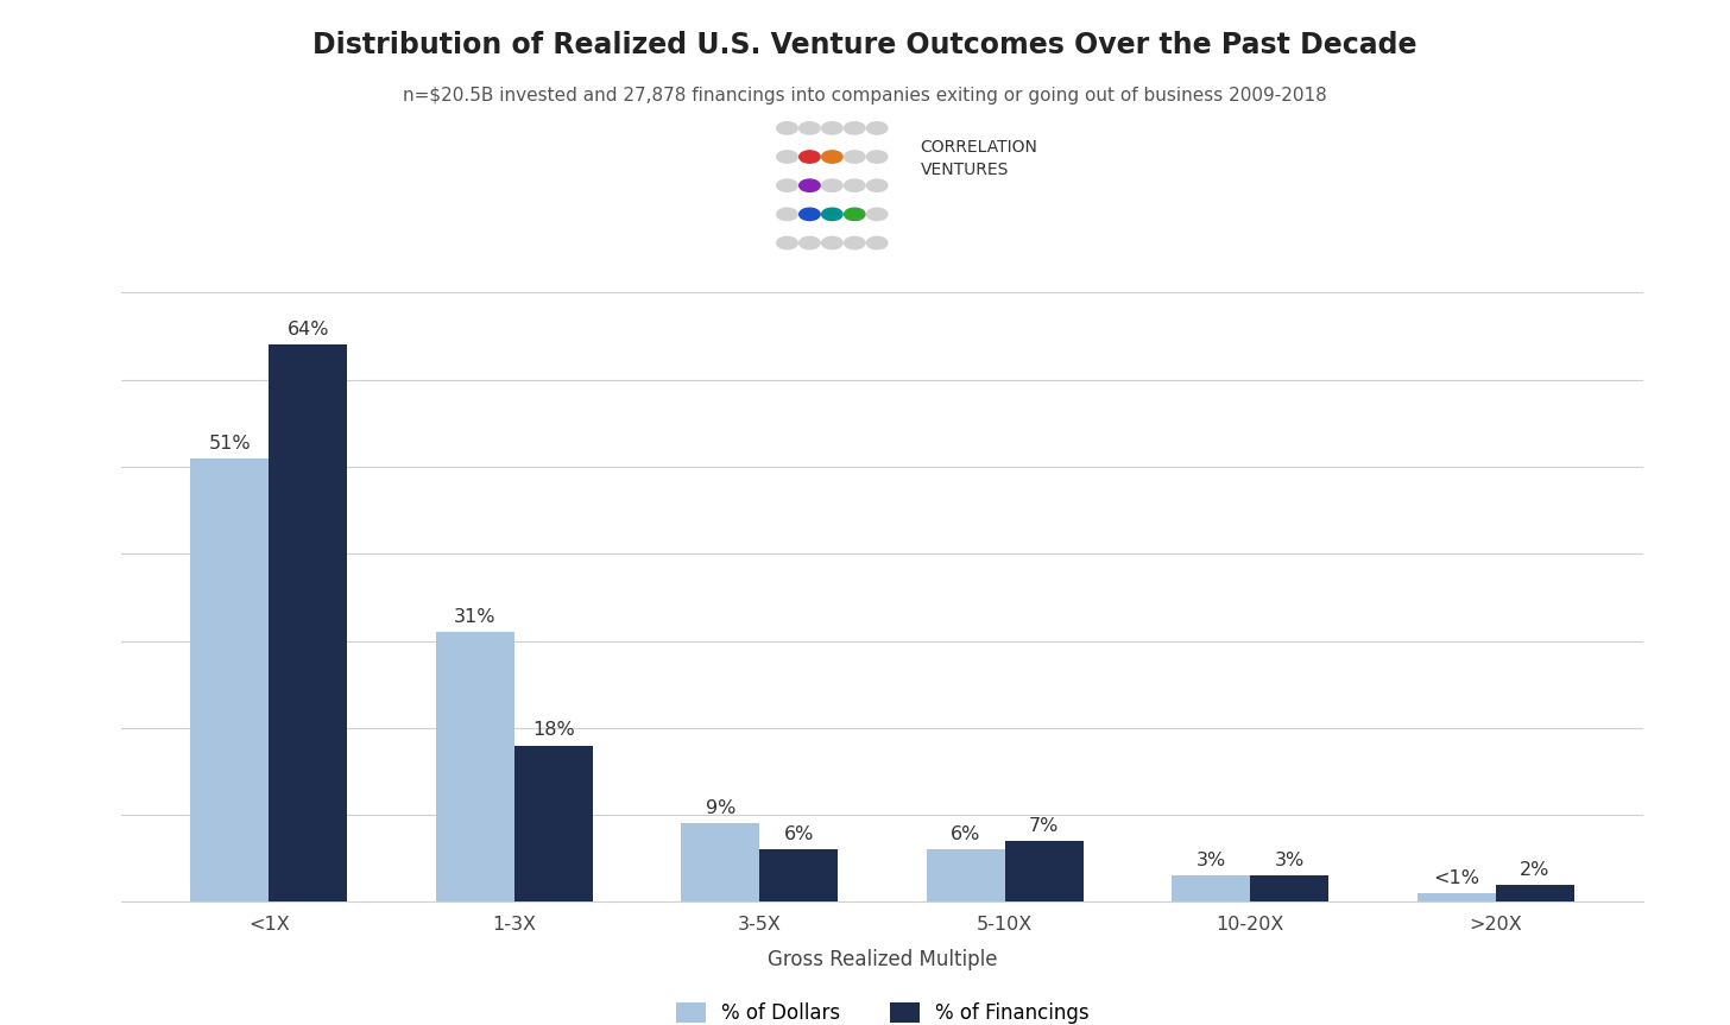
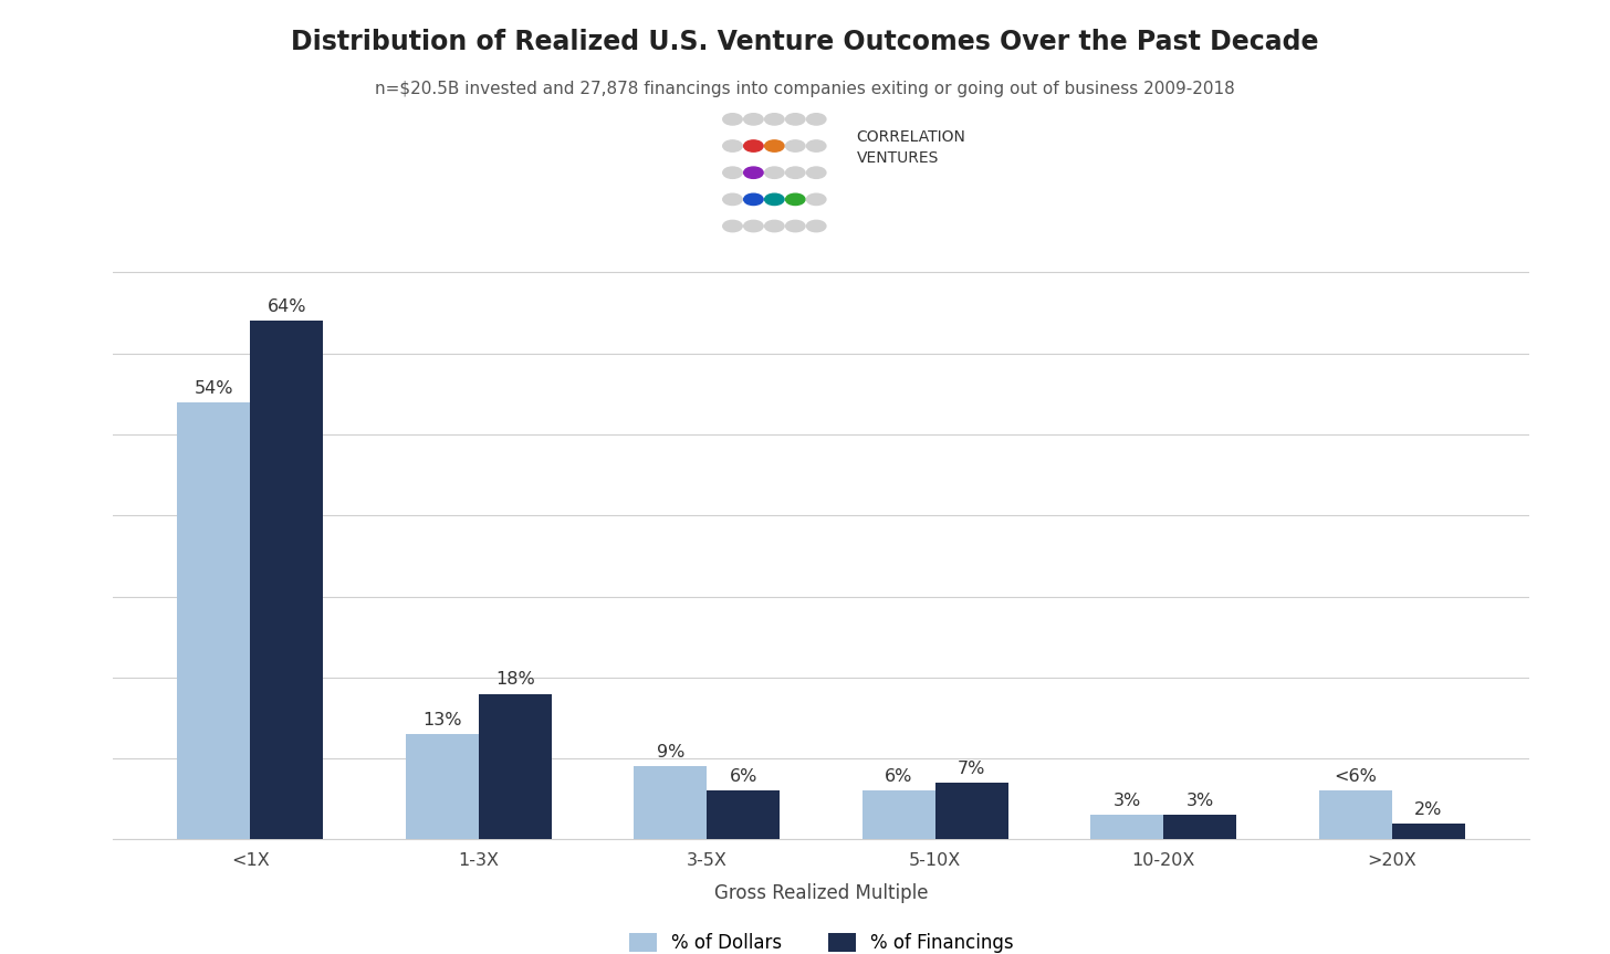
% of Dollars/<1X: 51% -> 54%
% of Dollars/1-3X: 31% -> 13%
% of Dollars/>20X: <1% -> <6%
